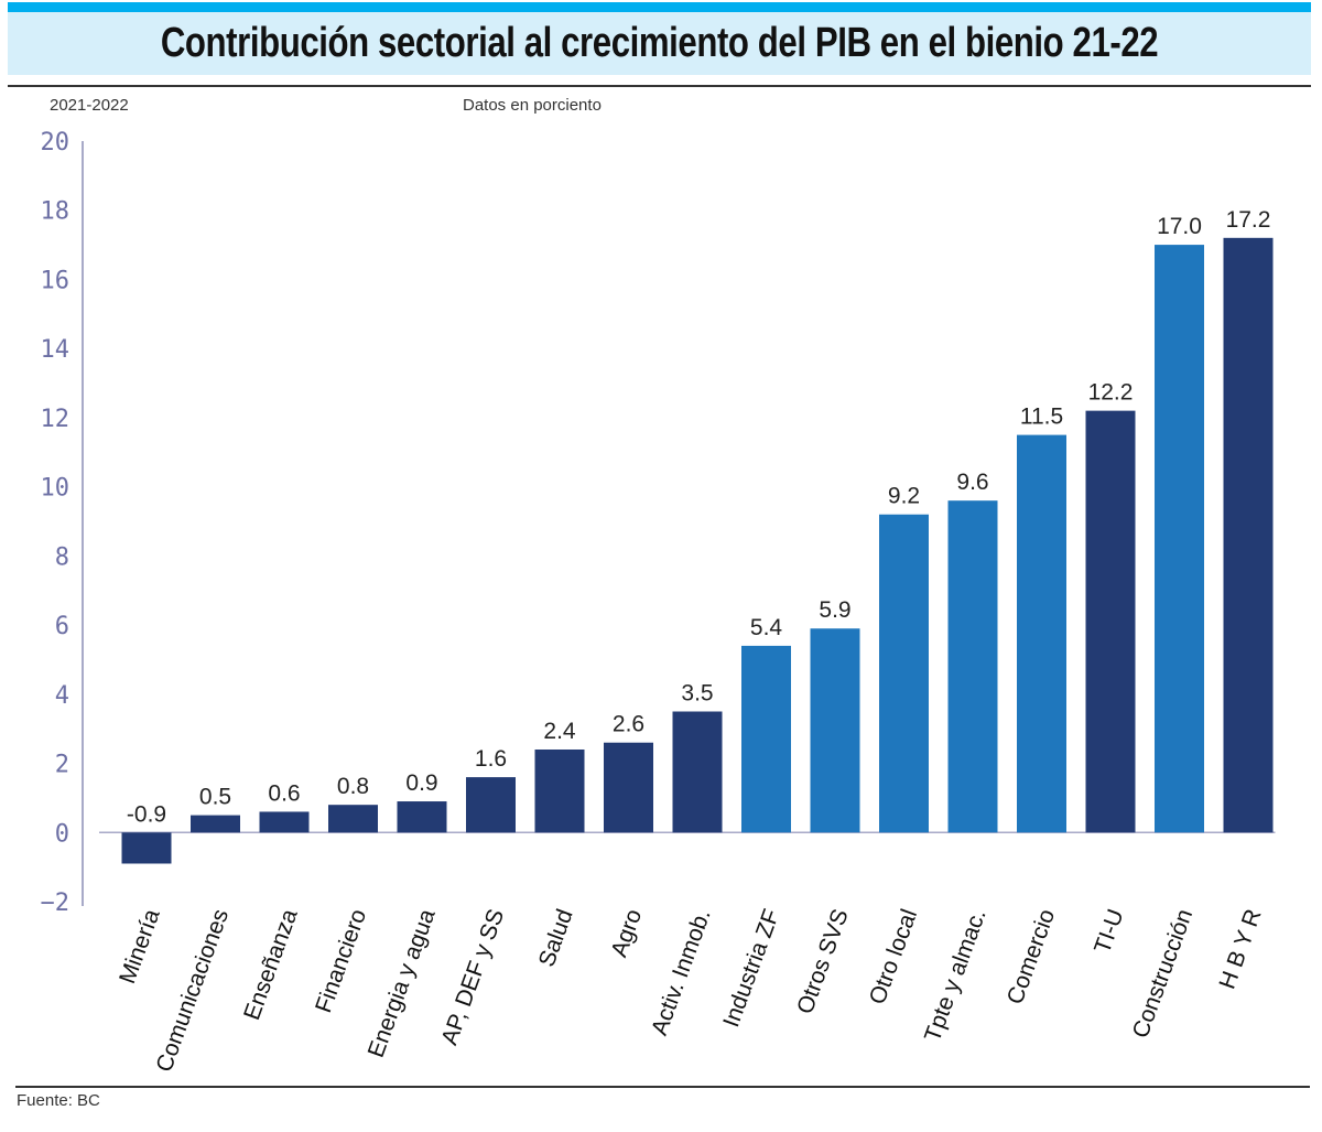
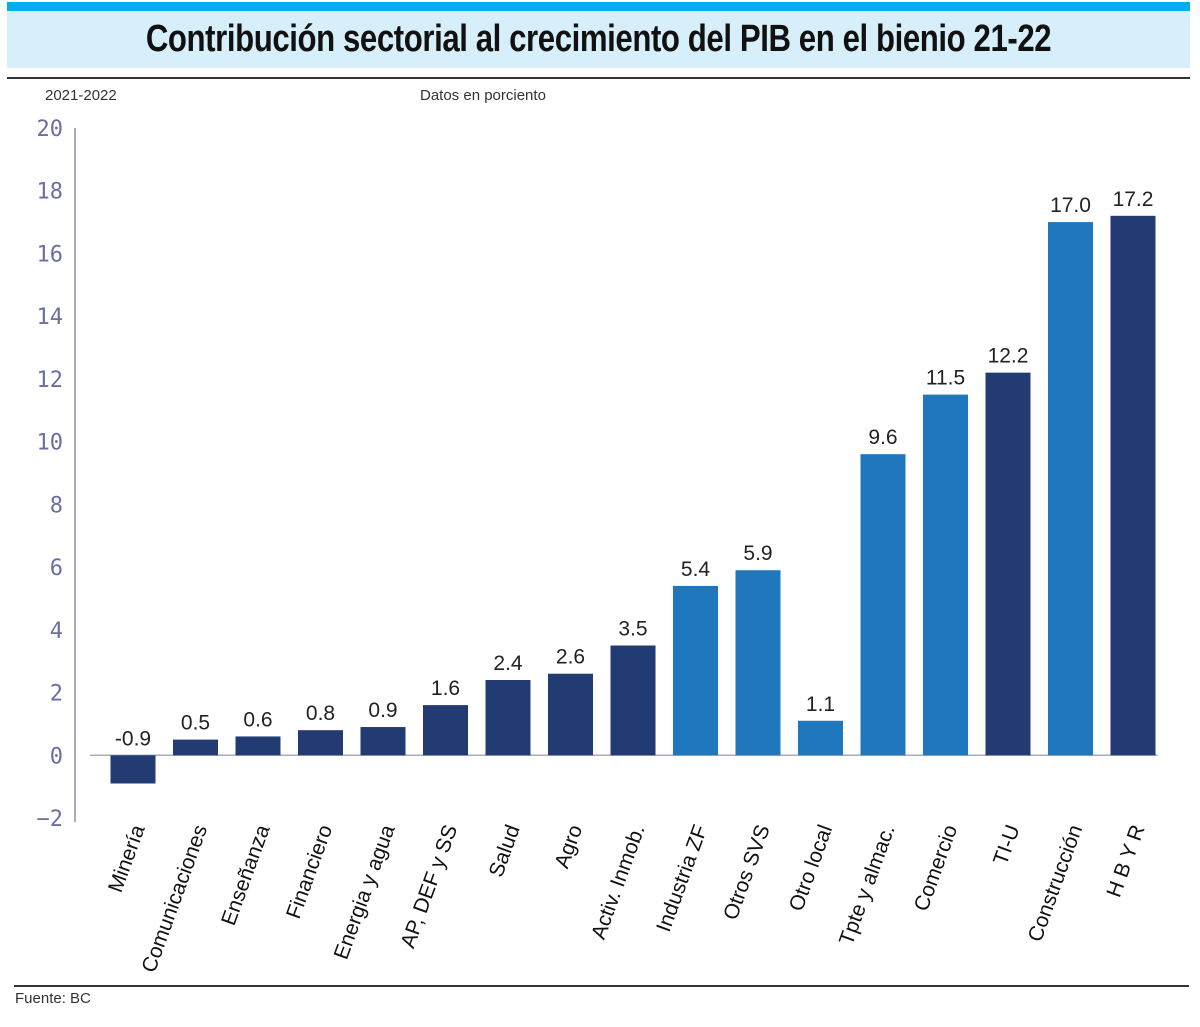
Otro local: 9.2 -> 1.1
